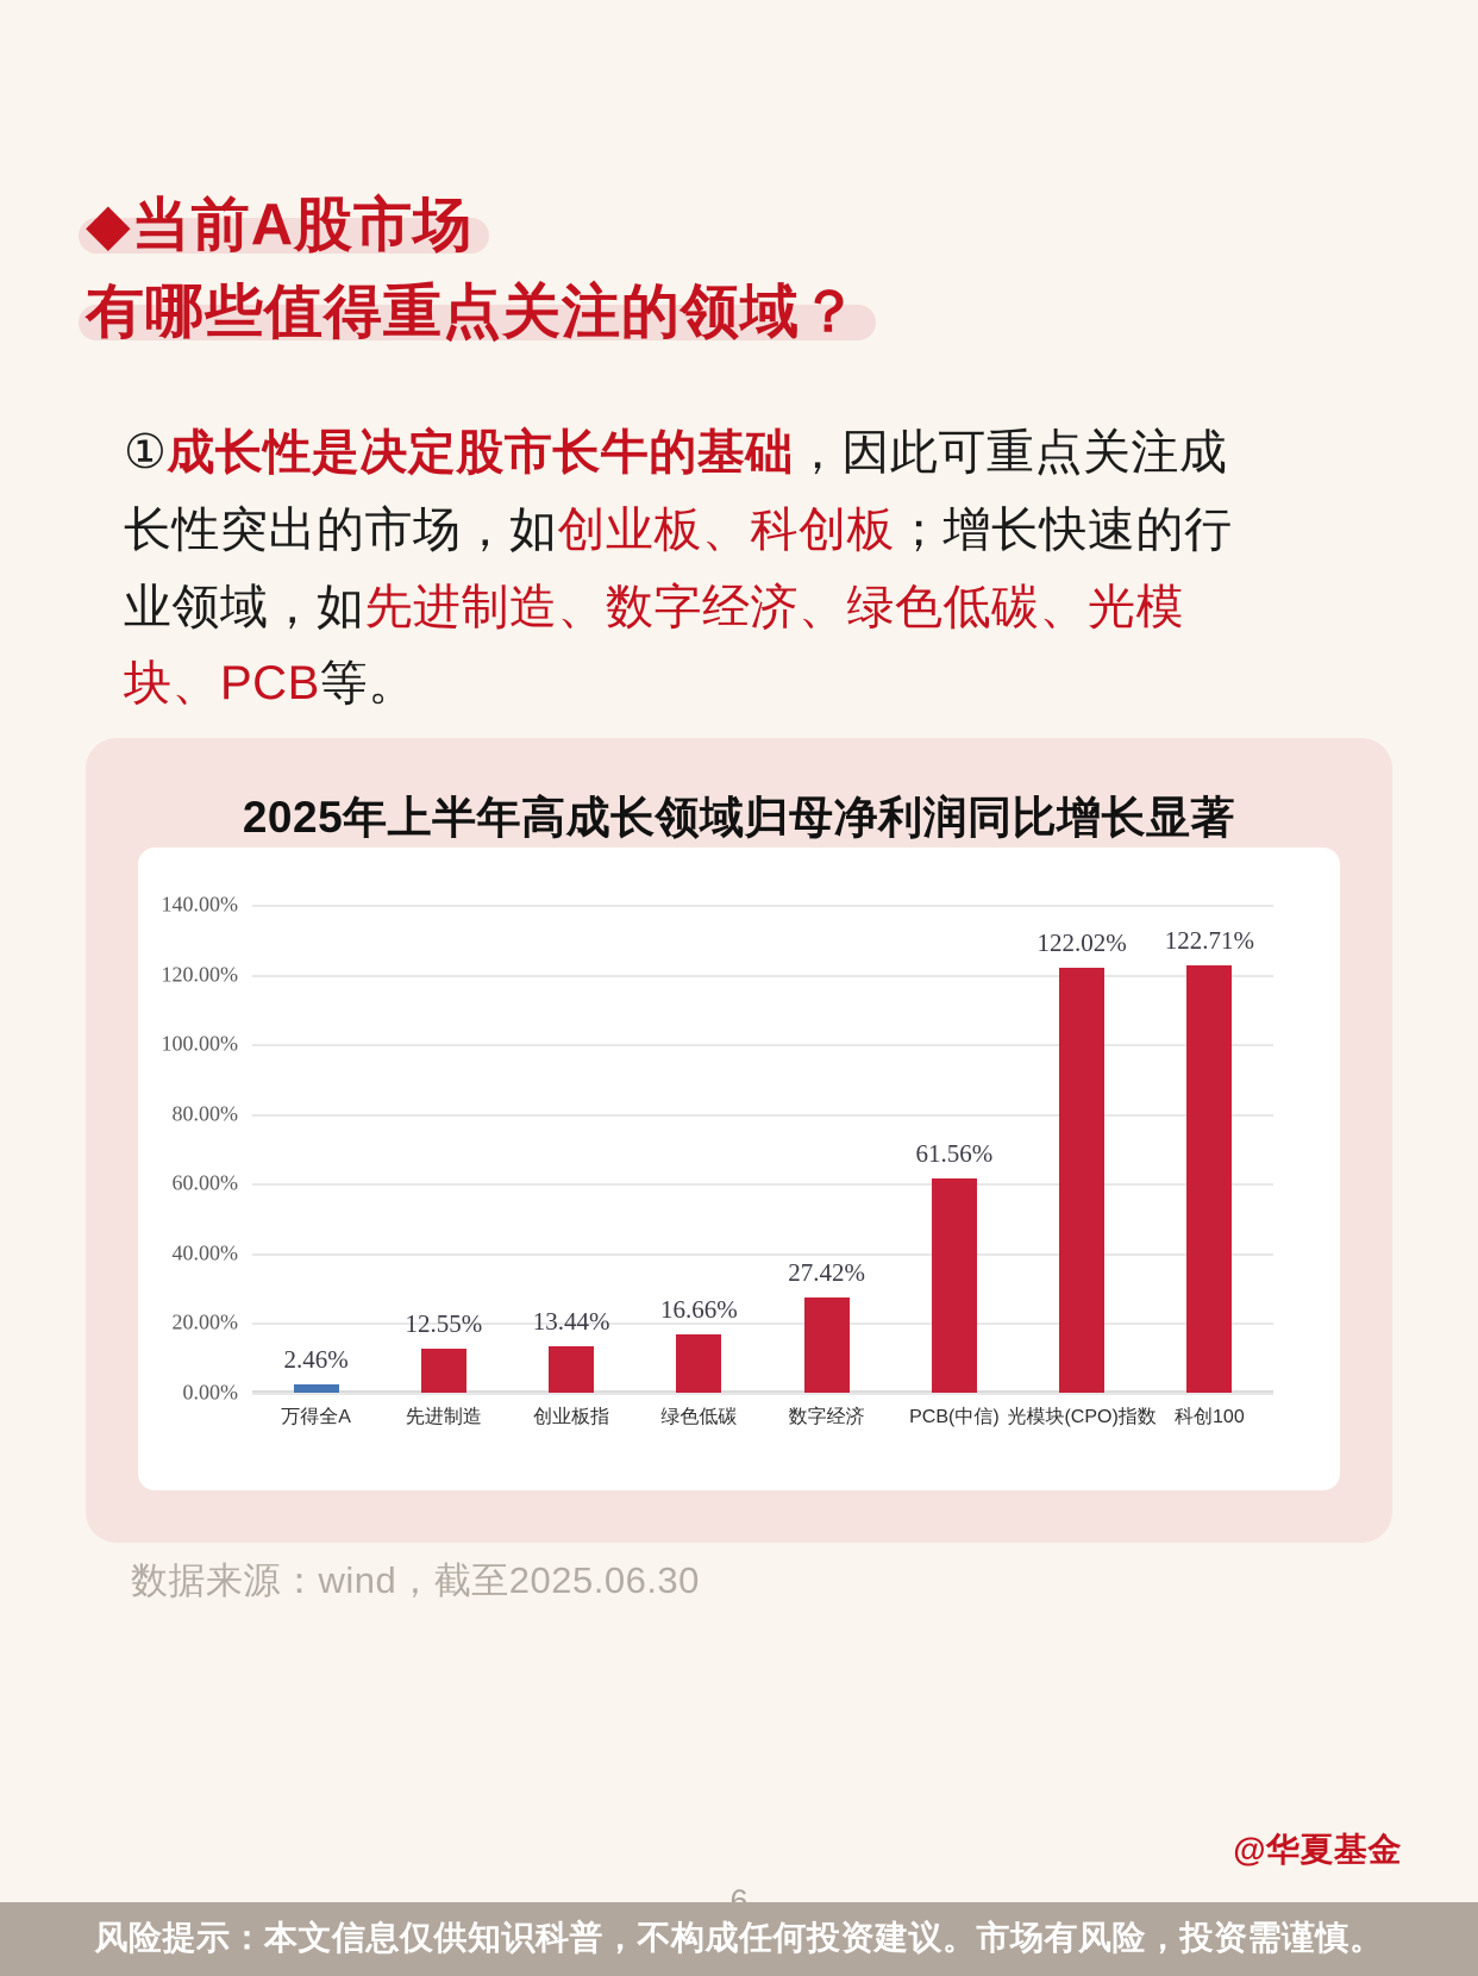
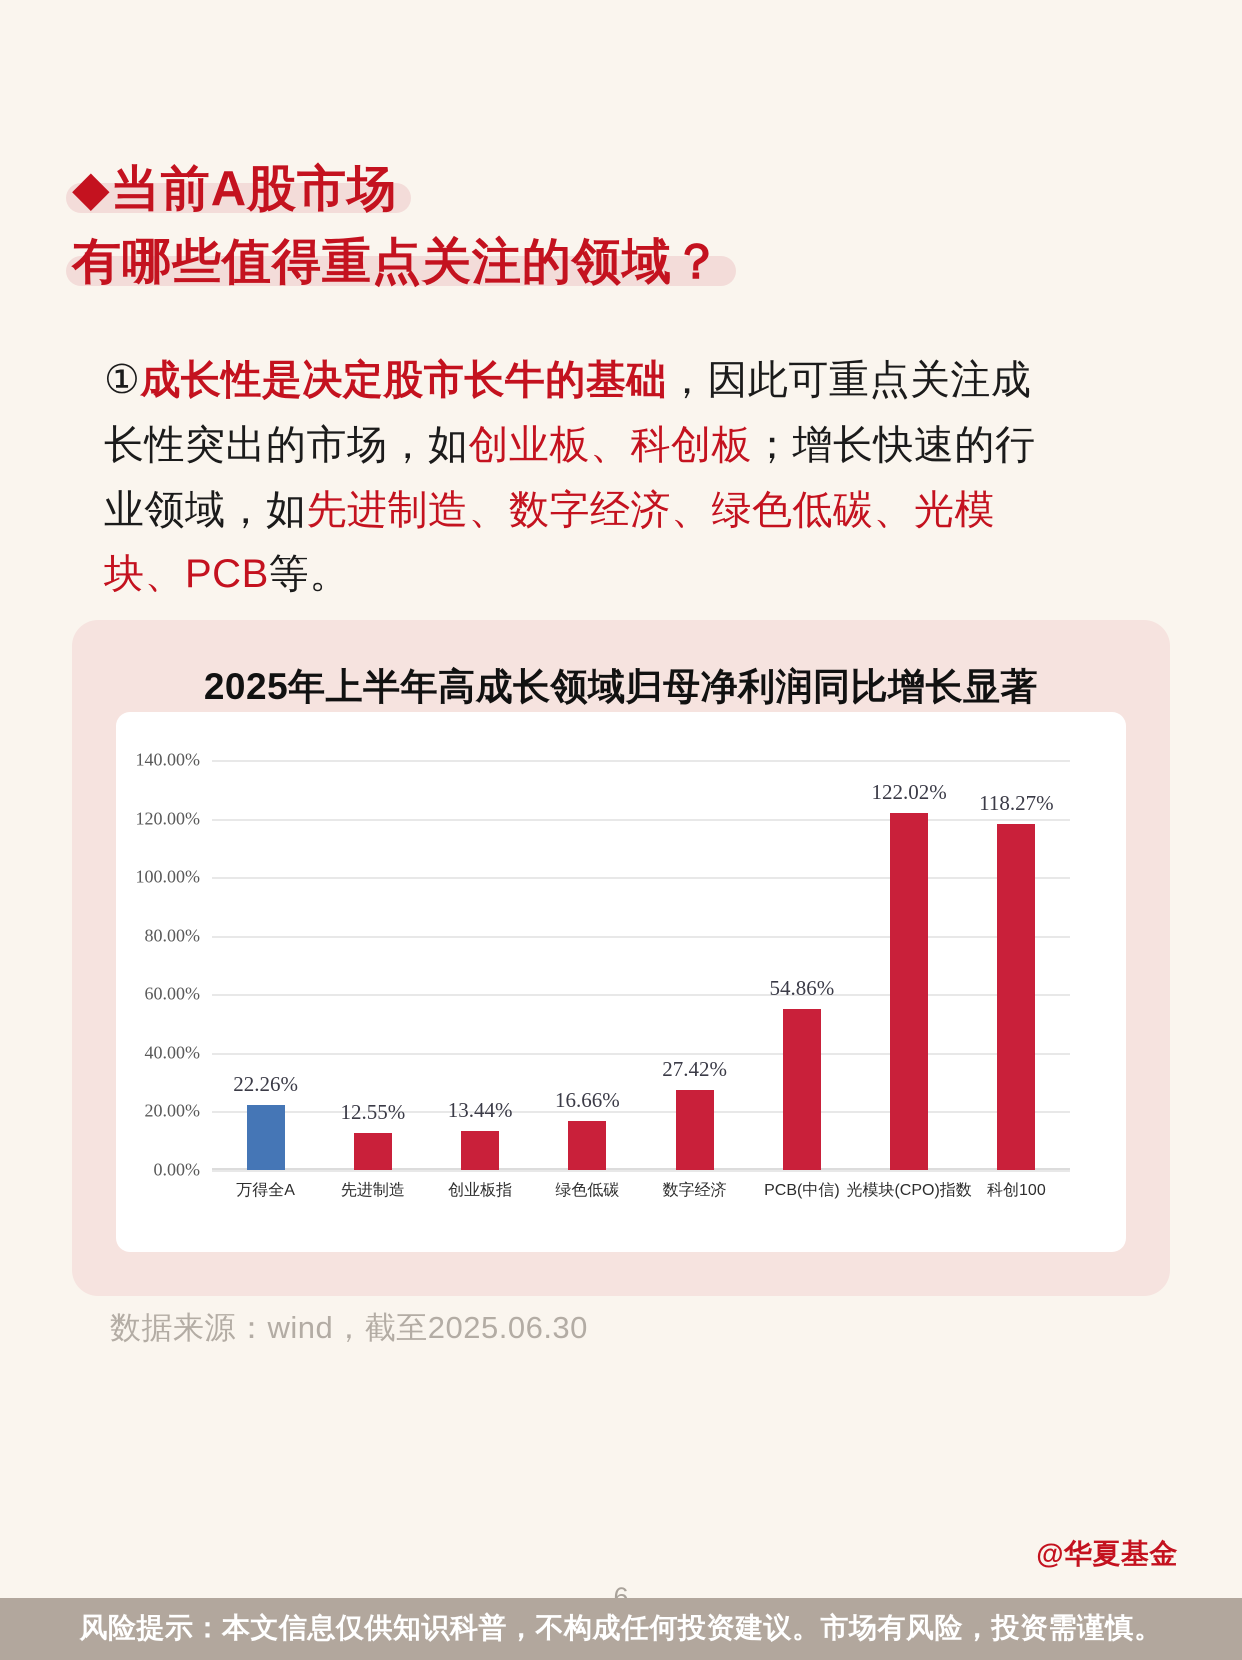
万得全A: 2.46% -> 22.26%
PCB(中信): 61.56% -> 54.86%
科创100: 122.71% -> 118.27%
